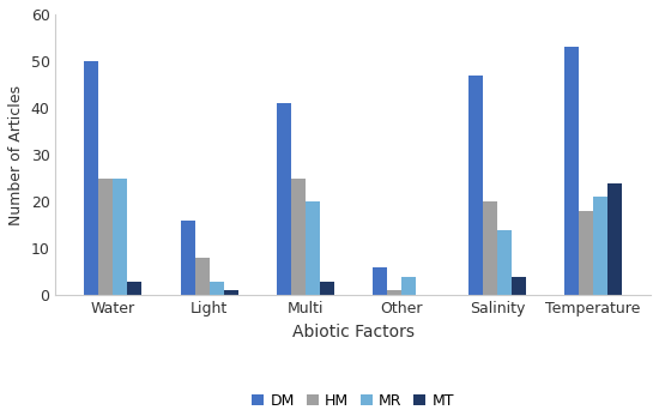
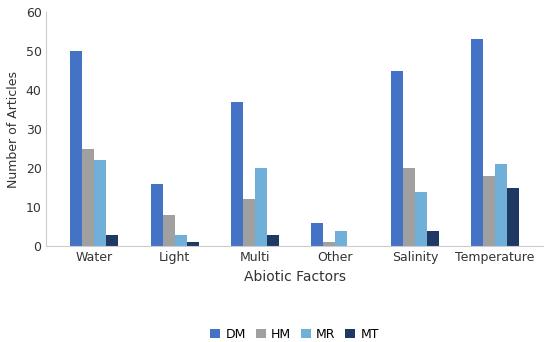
MR/Water: 25 -> 22
DM/Multi: 41 -> 37
HM/Multi: 25 -> 12
DM/Salinity: 47 -> 45
MT/Temperature: 24 -> 15
